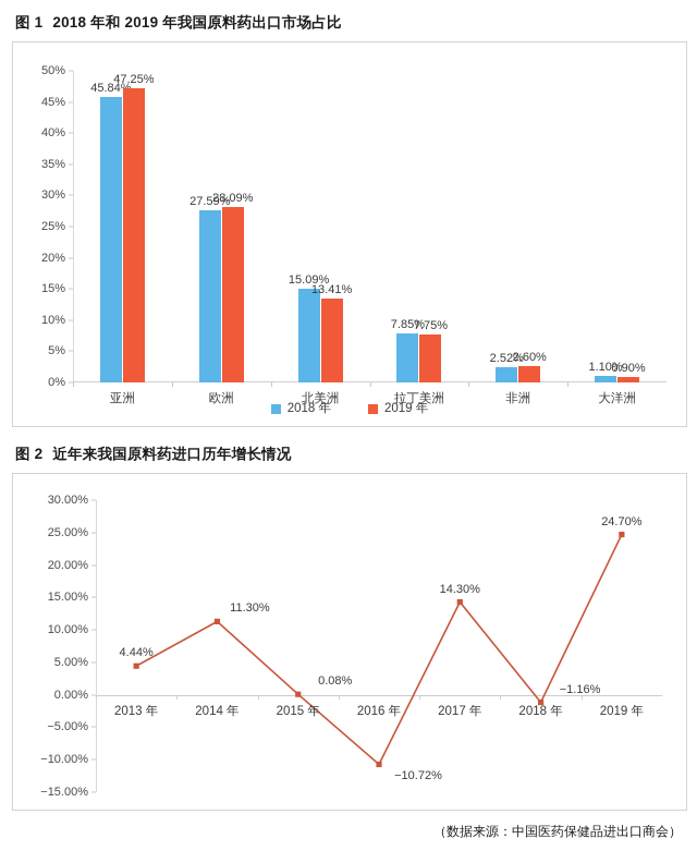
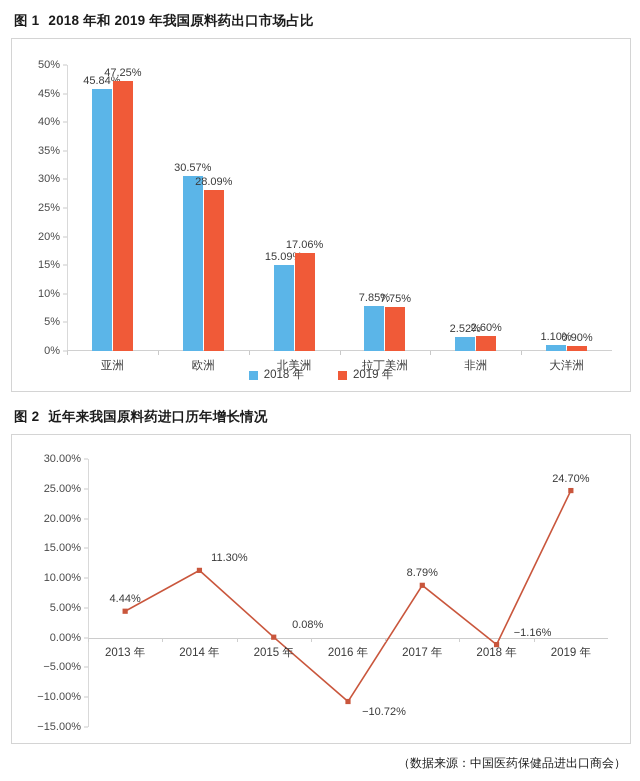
2018 年和 2019 年我国原料药出口市场占比/2018 年/欧洲: 27.59% -> 30.57%
2018 年和 2019 年我国原料药出口市场占比/2019 年/北美洲: 13.41% -> 17.06%
近年来我国原料药进口历年增长情况/2017 年: 14.30% -> 8.79%
